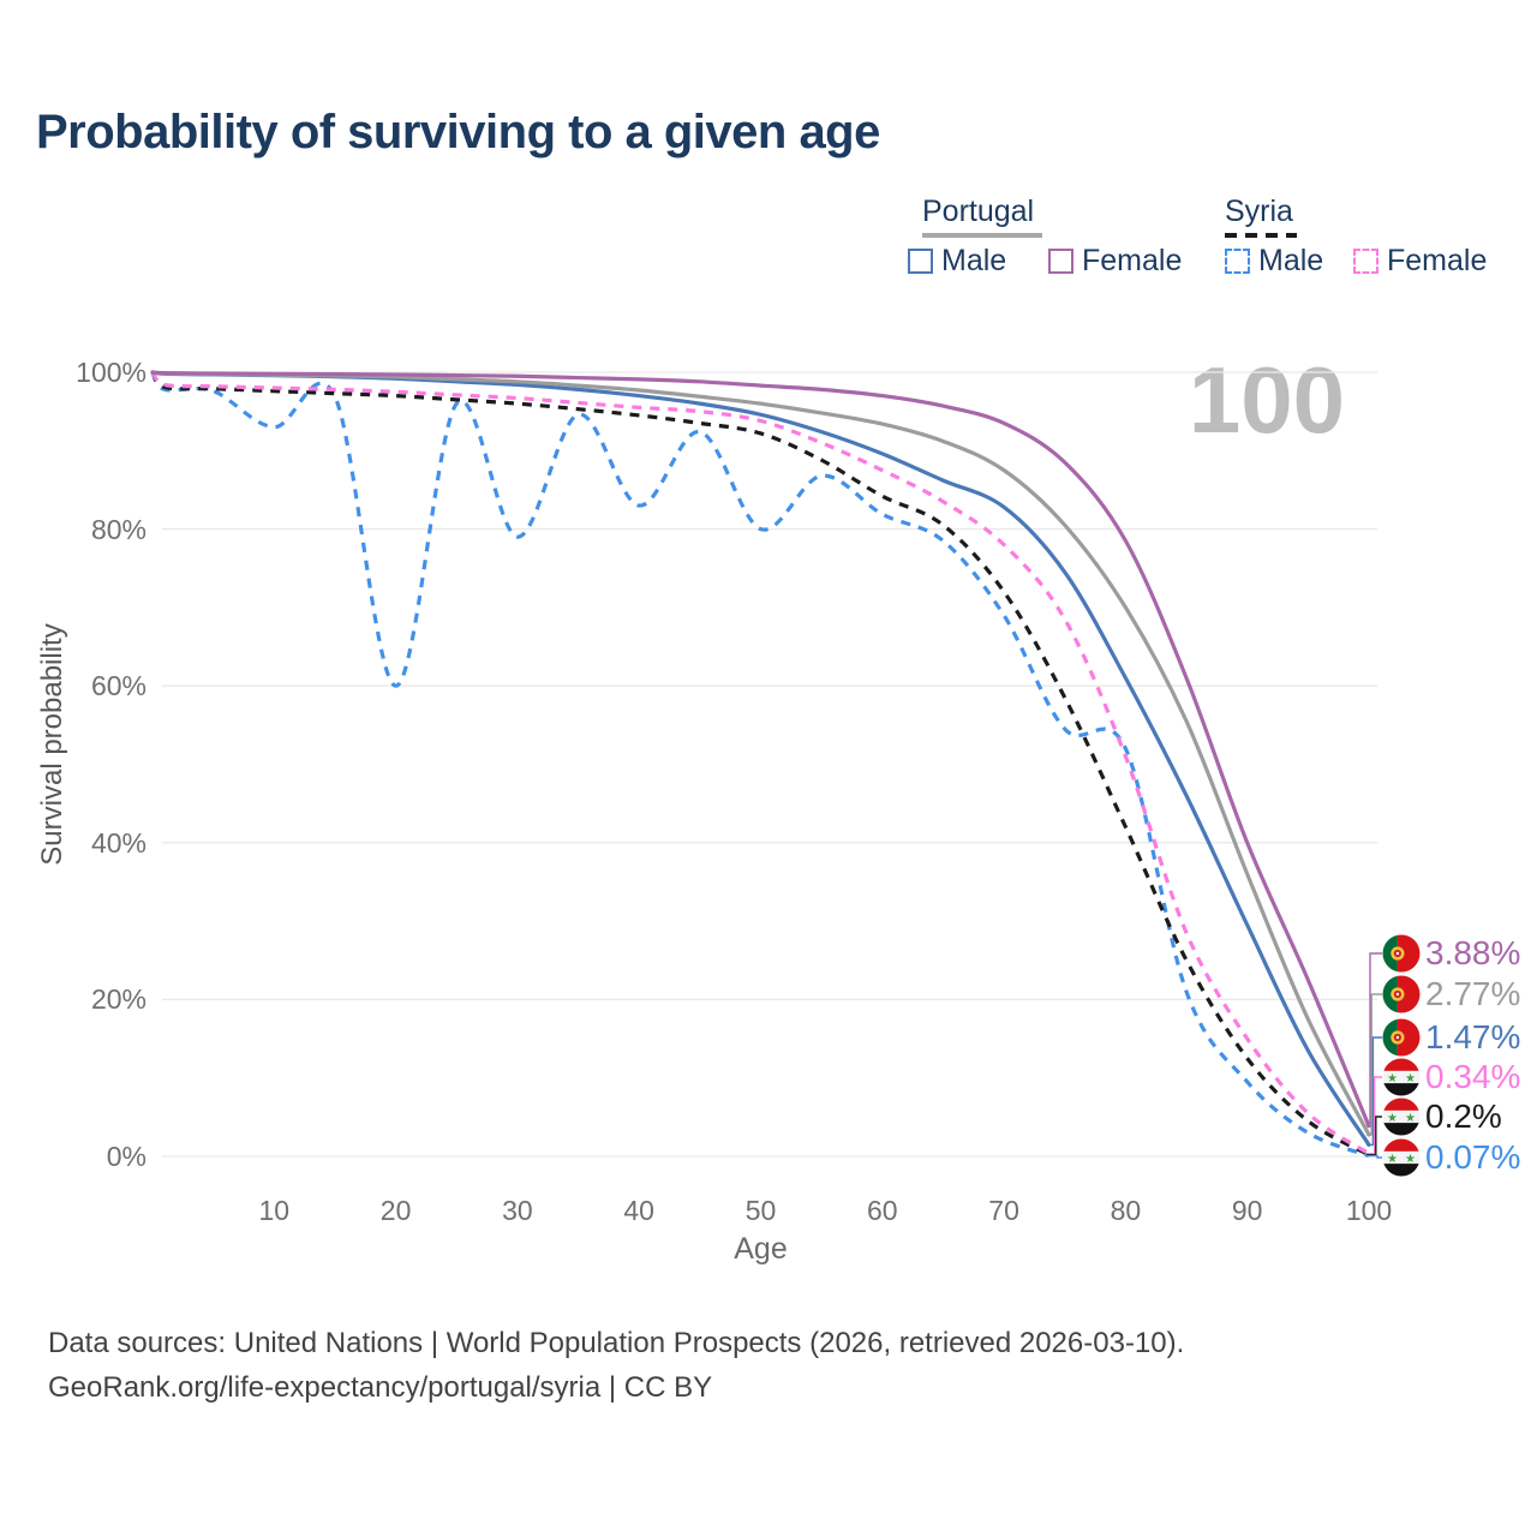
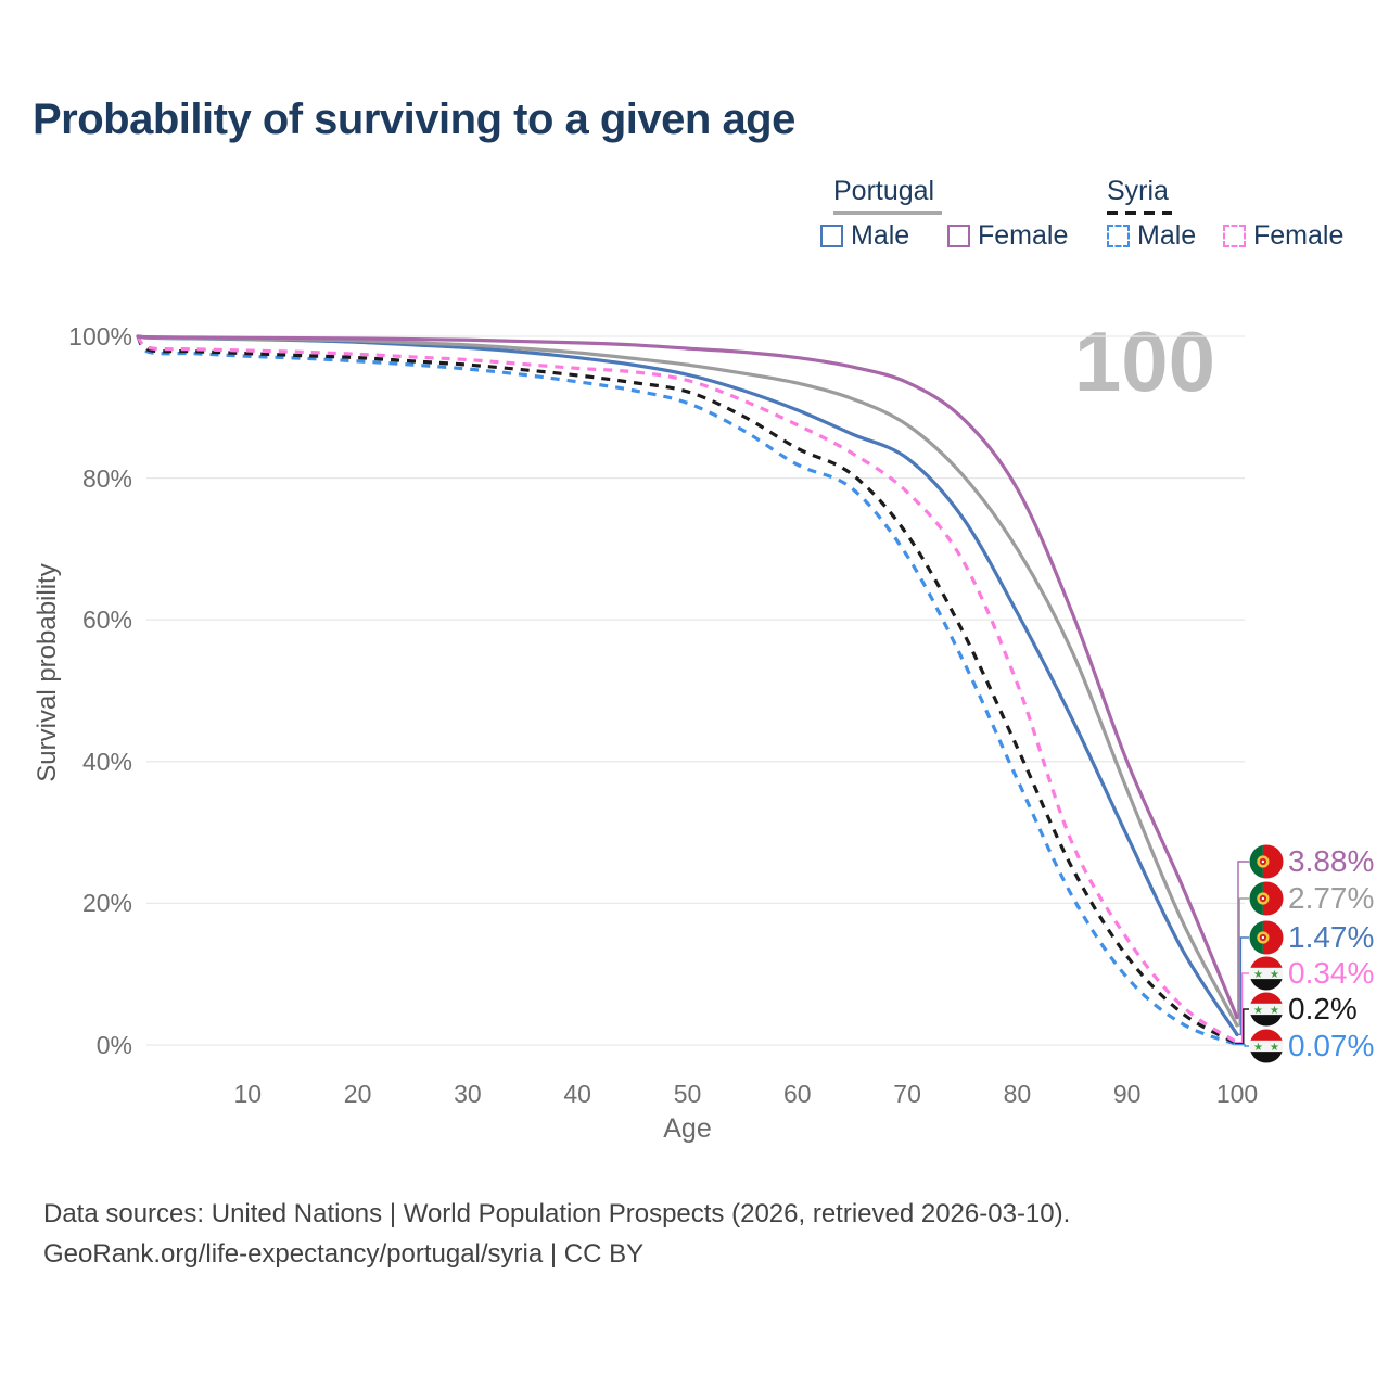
Syria Male/10: 93% -> 97%
Syria Male/20: 60% -> 96%
Syria Male/30: 79% -> 95%
Syria Male/40: 83% -> 94%
Syria Male/50: 80% -> 91%
Syria Male/80: 52% -> 38%
